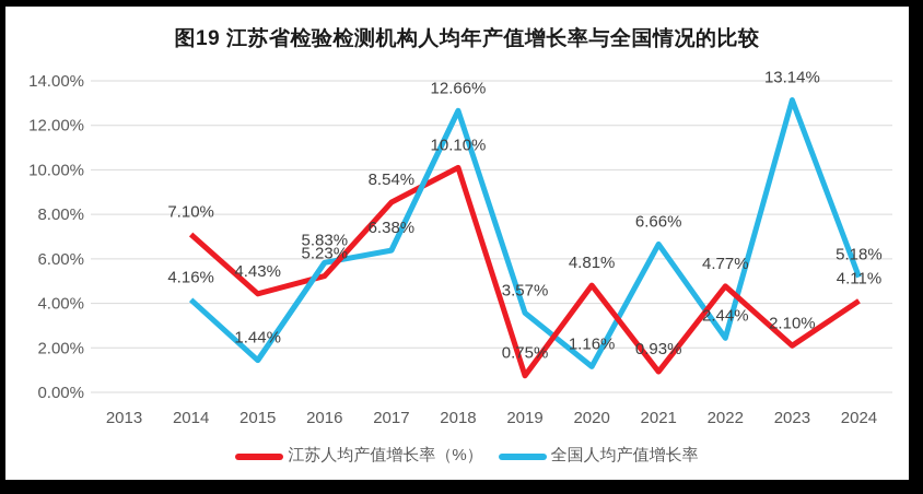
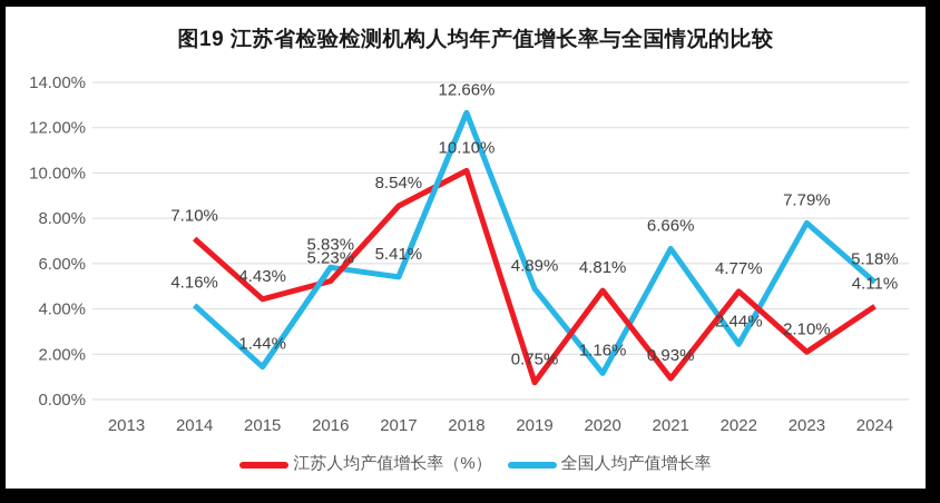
全国人均产值增长率/2017: 6.38% -> 5.41%
全国人均产值增长率/2019: 3.57% -> 4.89%
全国人均产值增长率/2023: 13.14% -> 7.79%
